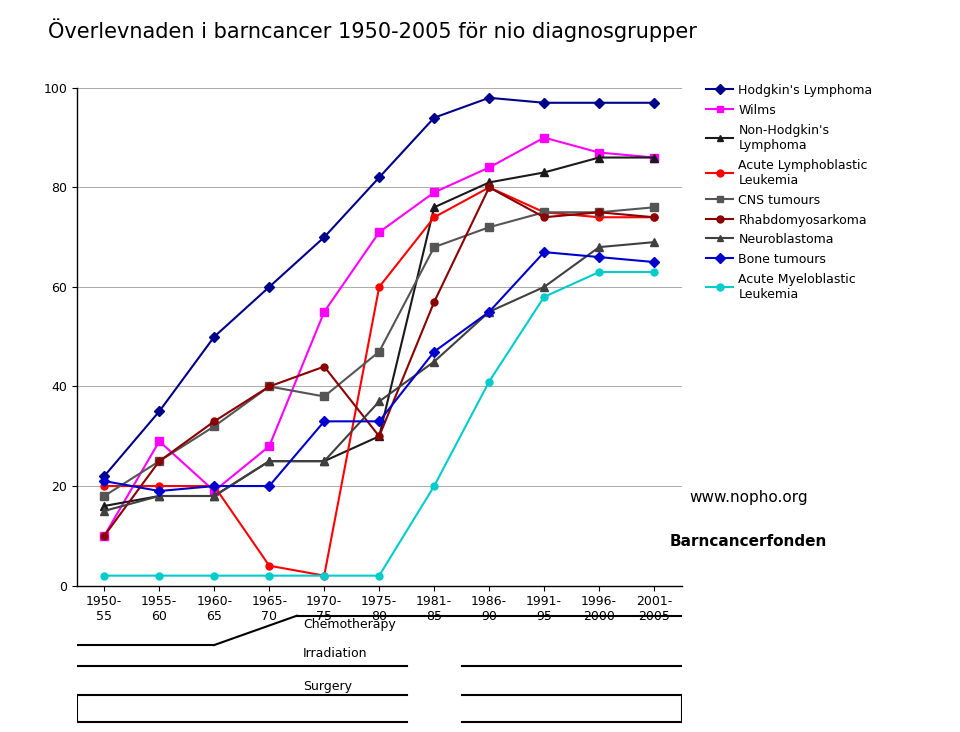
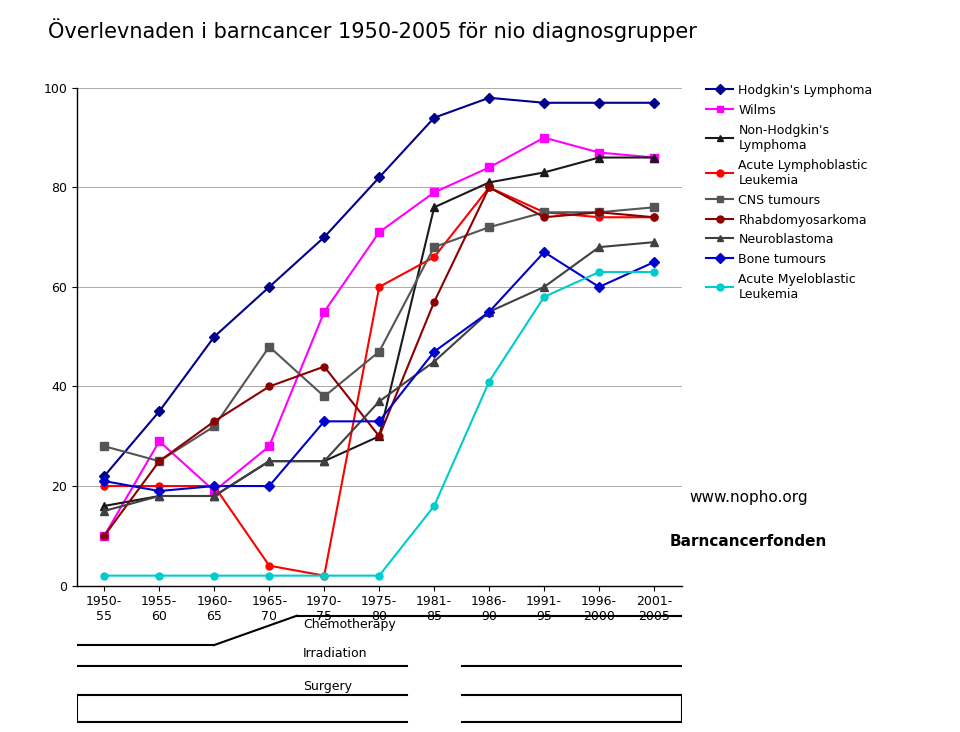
CNS tumours/1950- 55: 18 -> 28
CNS tumours/1965- 70: 40 -> 48
Acute Lymphoblastic Leukemia/1981- 85: 74 -> 66
Acute Myeloblastic Leukemia/1981- 85: 20 -> 16
Bone tumours/1996- 2000: 66 -> 60
